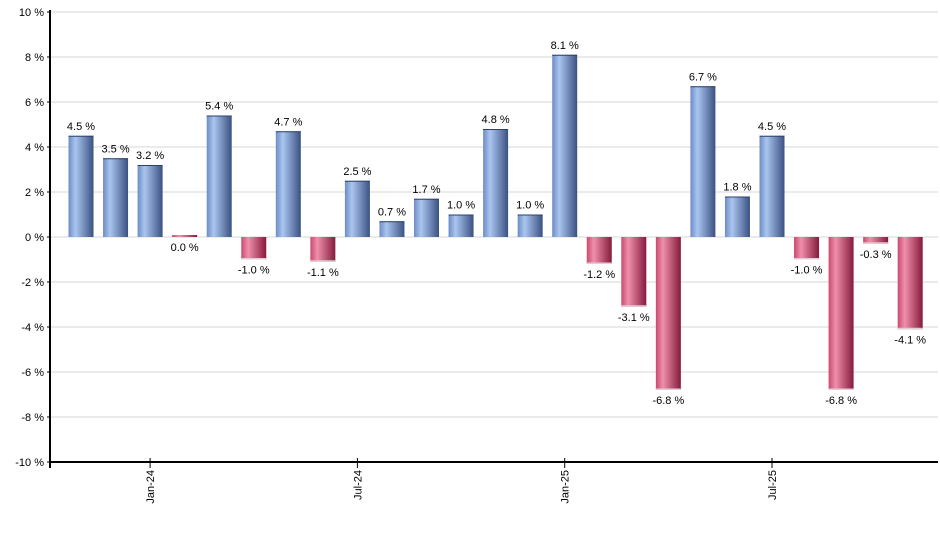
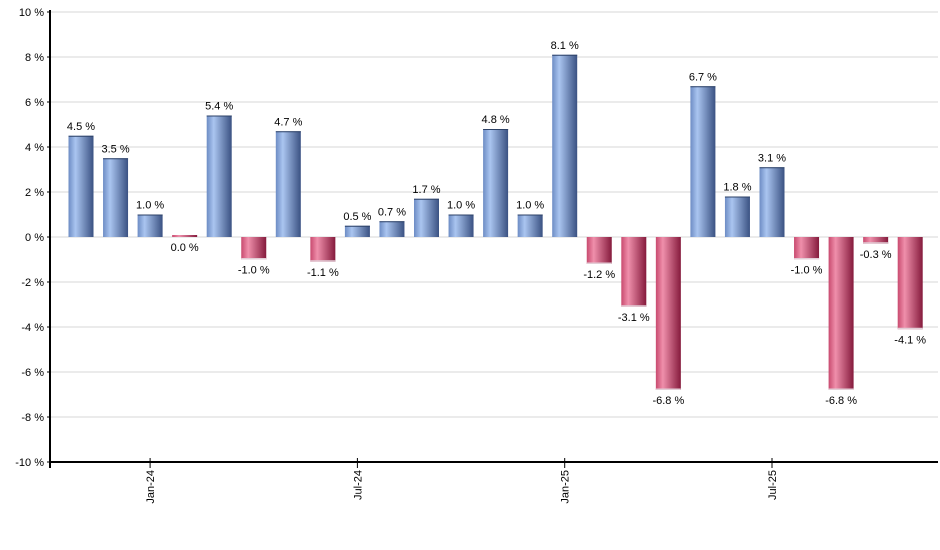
Jan-24: 3.2 -> 1.0
Jul-24: 2.5 -> 0.5
Jul-25: 4.5 -> 3.1
